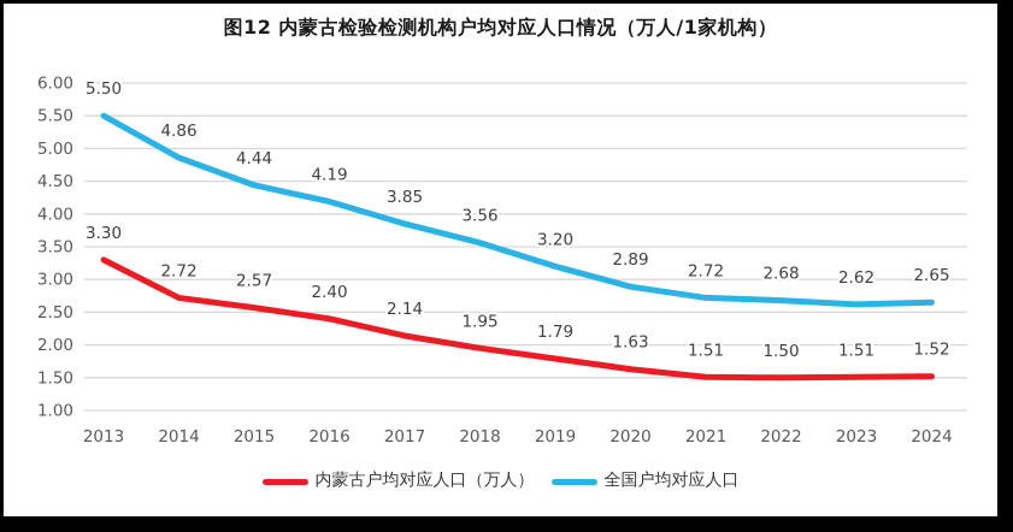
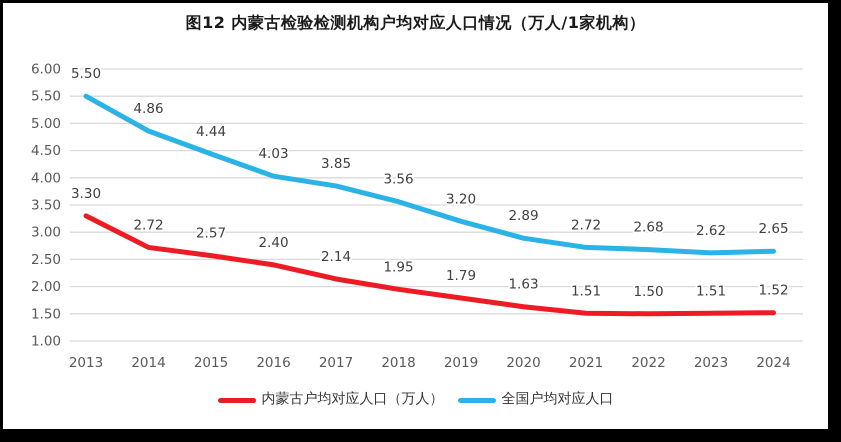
全国户均对应人口/2016: 4.19 -> 4.03
